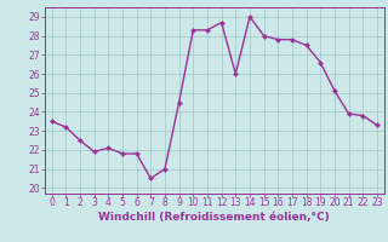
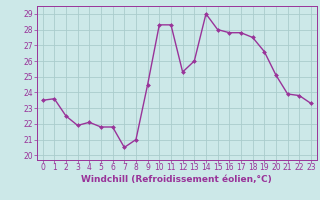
1: 23.2 -> 23.6
12: 28.7 -> 25.3
